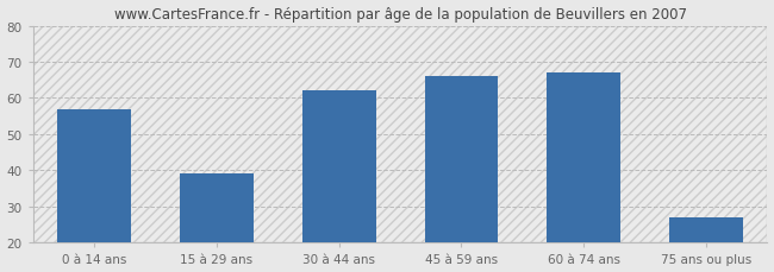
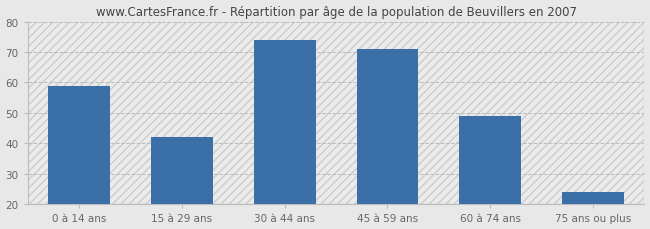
0 à 14 ans: 57 -> 59
15 à 29 ans: 39 -> 42
30 à 44 ans: 62 -> 74
45 à 59 ans: 66 -> 71
60 à 74 ans: 67 -> 49
75 ans ou plus: 27 -> 24
